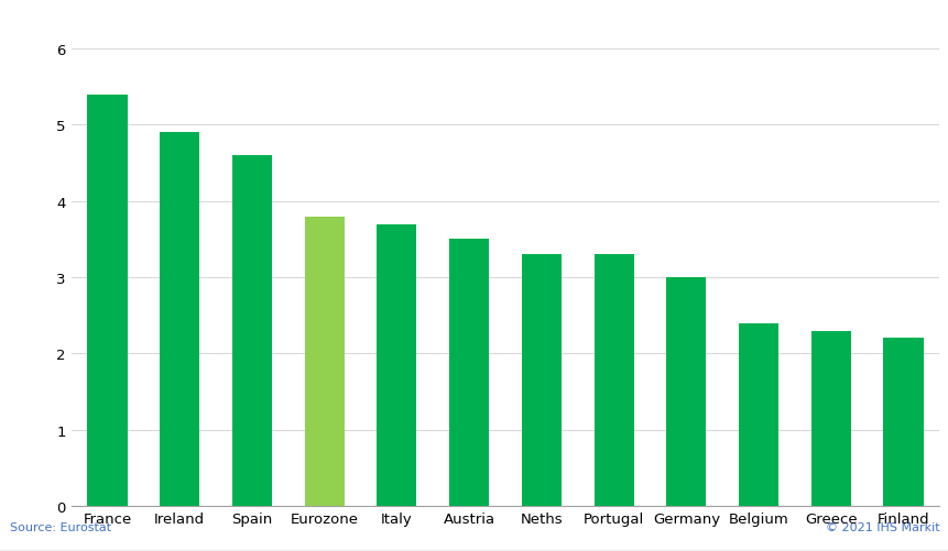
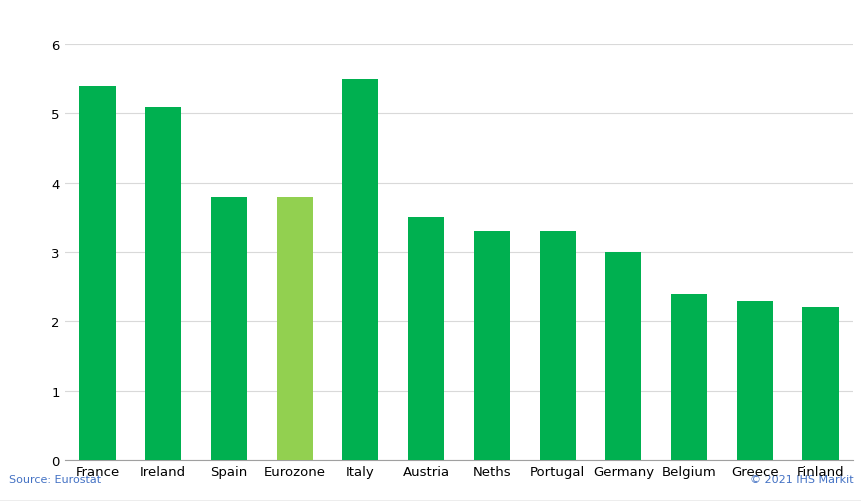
Ireland: 4.9 -> 5.1
Spain: 4.6 -> 3.8
Italy: 3.7 -> 5.5
